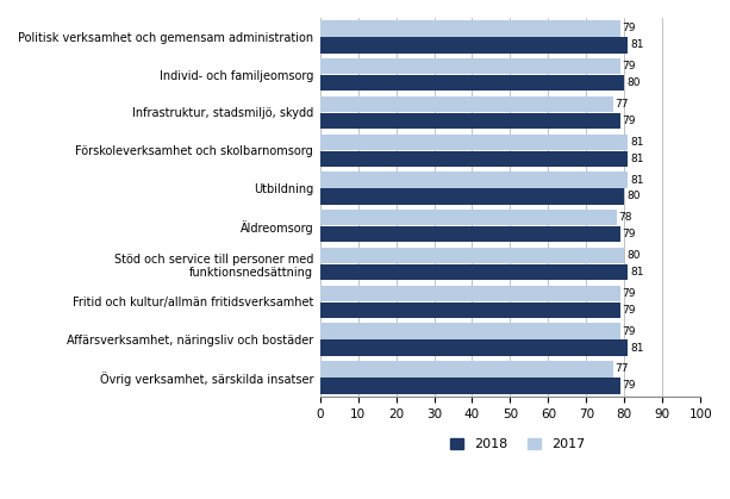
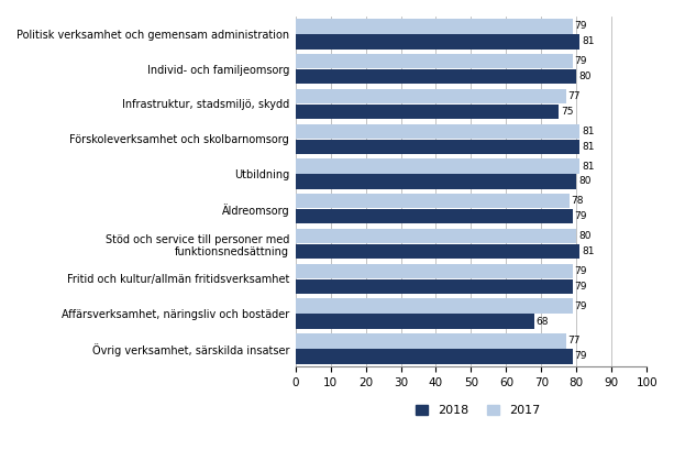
2018/Infrastruktur, stadsmiljö, skydd: 79 -> 75
2018/Affärsverksamhet, näringsliv och bostäder: 81 -> 68
